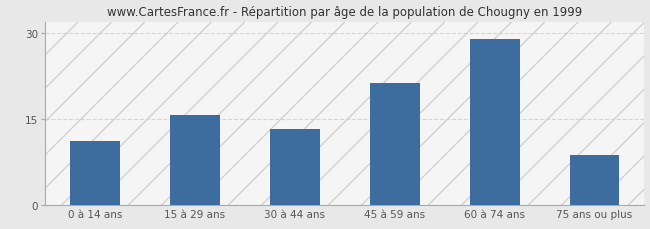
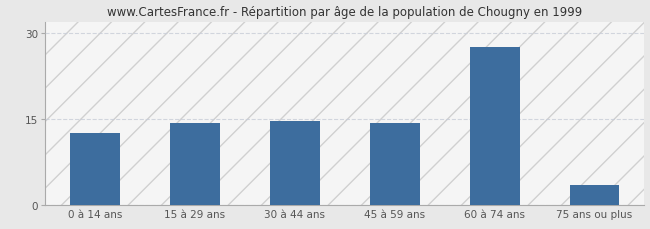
0 à 14 ans: 11.2 -> 12.5
15 à 29 ans: 15.6 -> 14.3
30 à 44 ans: 13.2 -> 14.7
45 à 59 ans: 21.2 -> 14.3
60 à 74 ans: 29.0 -> 27.5
75 ans ou plus: 8.6 -> 3.5
